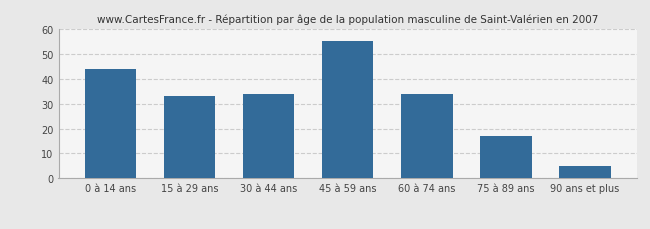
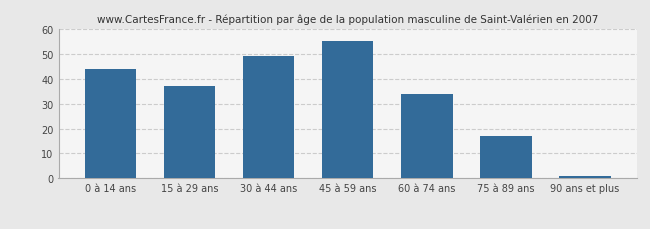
15 à 29 ans: 33 -> 37
30 à 44 ans: 34 -> 49
90 ans et plus: 5 -> 1
